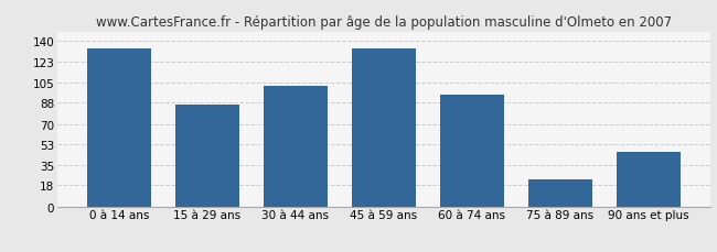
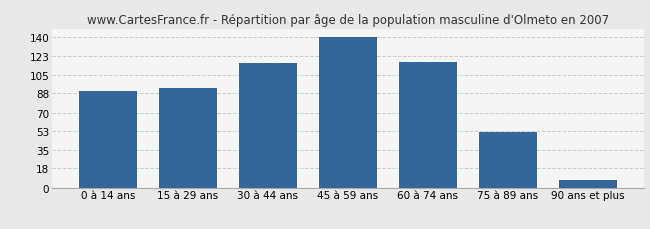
0 à 14 ans: 134 -> 90
15 à 29 ans: 86 -> 93
30 à 44 ans: 102 -> 116
45 à 59 ans: 134 -> 140
60 à 74 ans: 95 -> 117
75 à 89 ans: 23 -> 52
90 ans et plus: 46 -> 7
